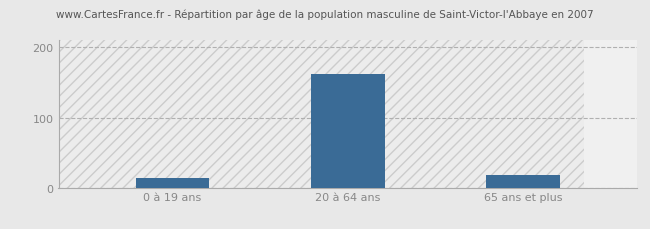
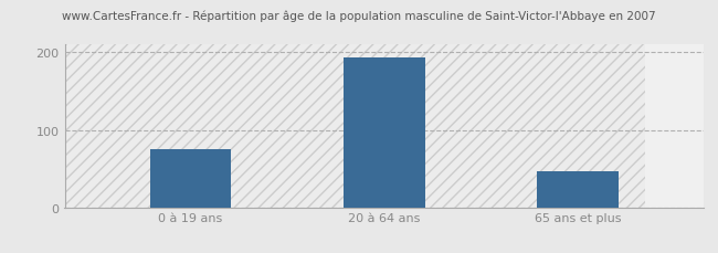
0 à 19 ans: 14 -> 75
20 à 64 ans: 162 -> 193
65 ans et plus: 18 -> 47
